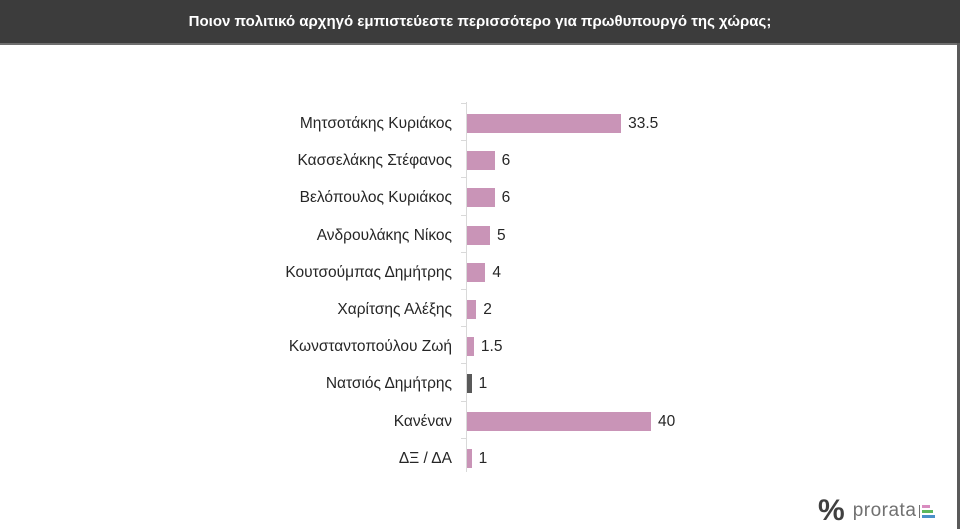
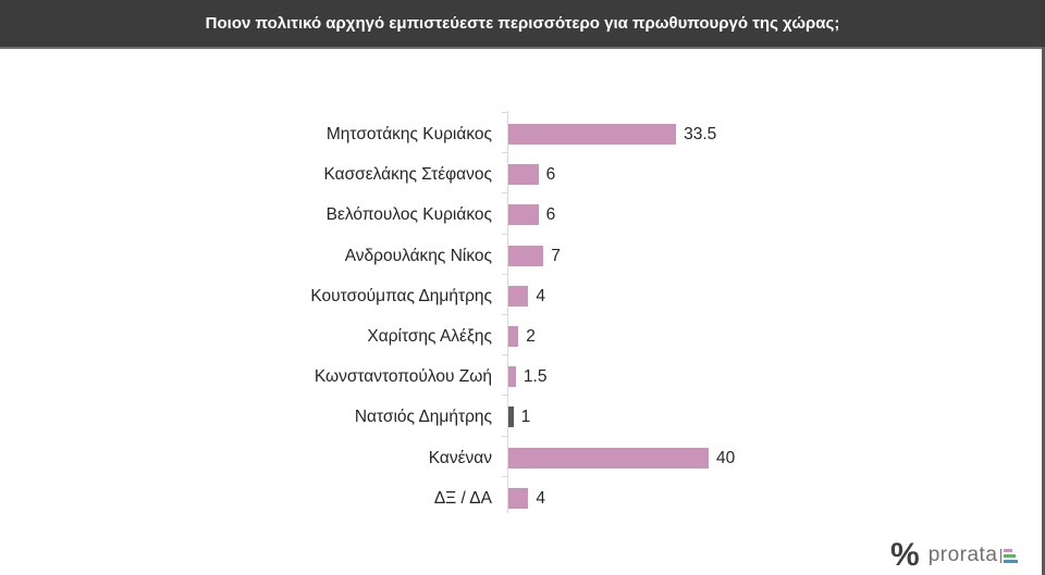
Ανδρουλάκης Νίκος: 5 -> 7
ΔΞ / ΔΑ: 1 -> 4
